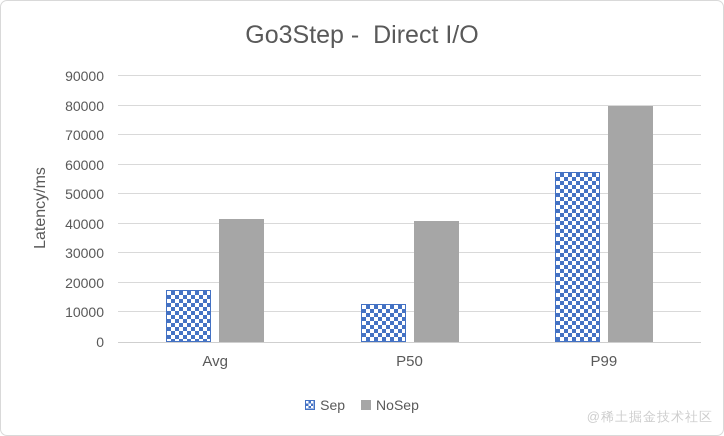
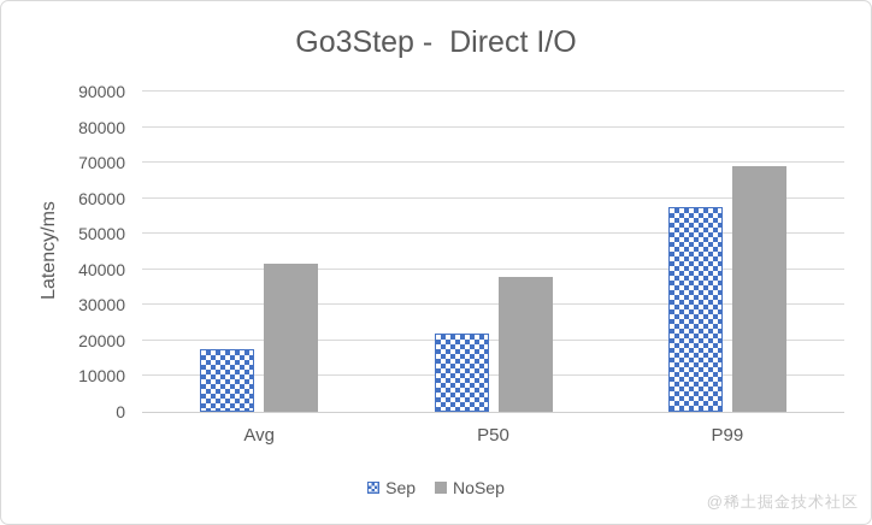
Sep/P50: 13000 -> 22000
NoSep/P50: 41000 -> 38000
NoSep/P99: 80000 -> 69000
